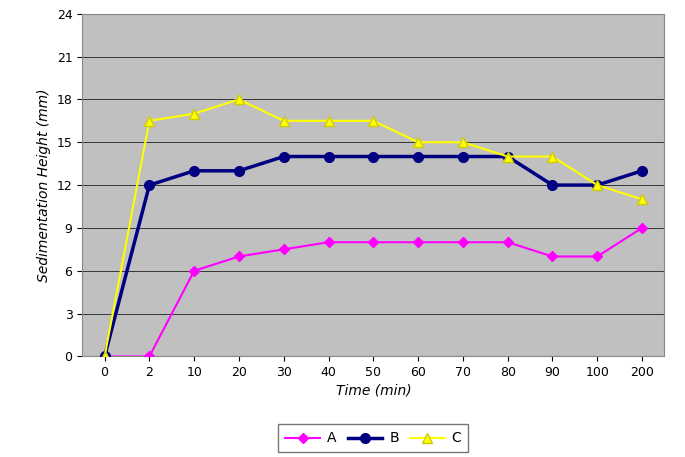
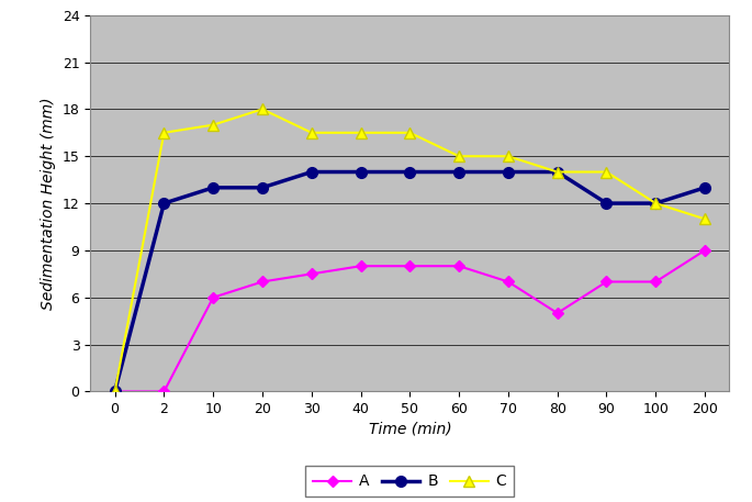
A/70: 8.0 -> 7.0
A/80: 8.0 -> 5.0
